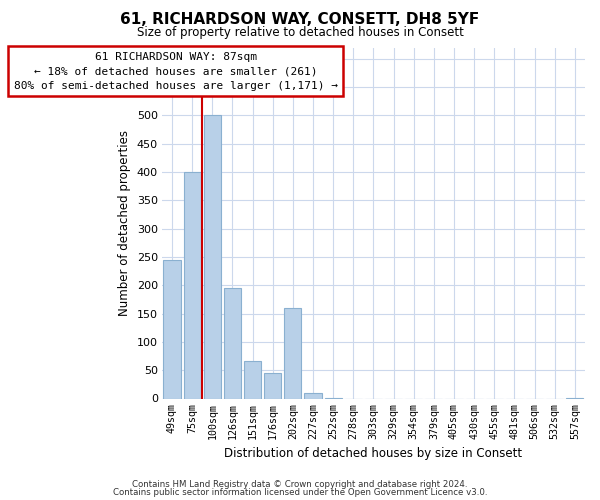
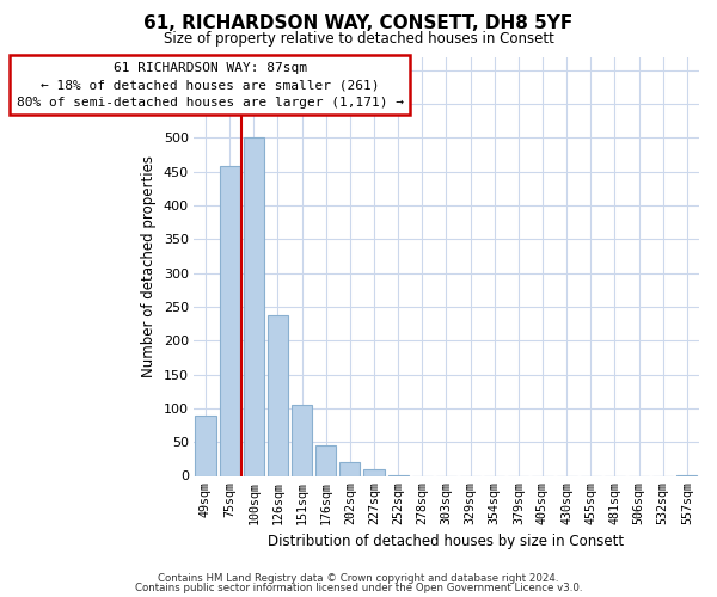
49sqm: 244 -> 89
75sqm: 400 -> 458
126sqm: 196 -> 237
151sqm: 66 -> 105
202sqm: 160 -> 20
